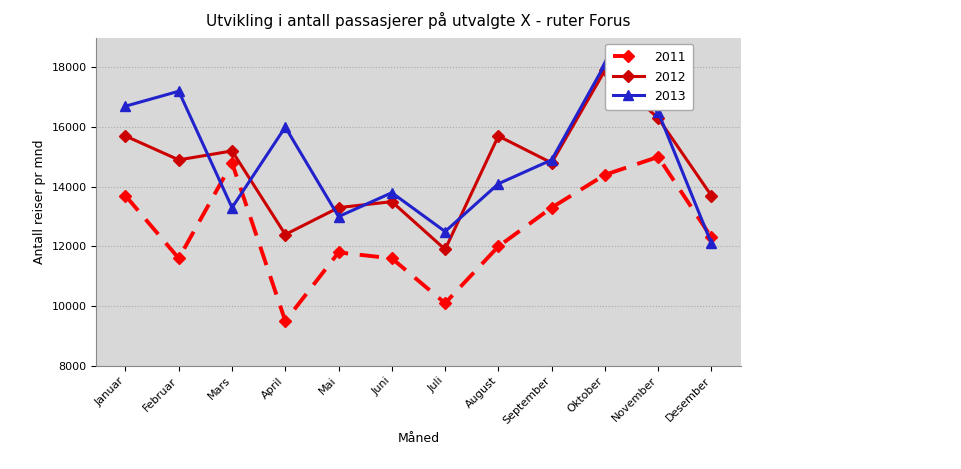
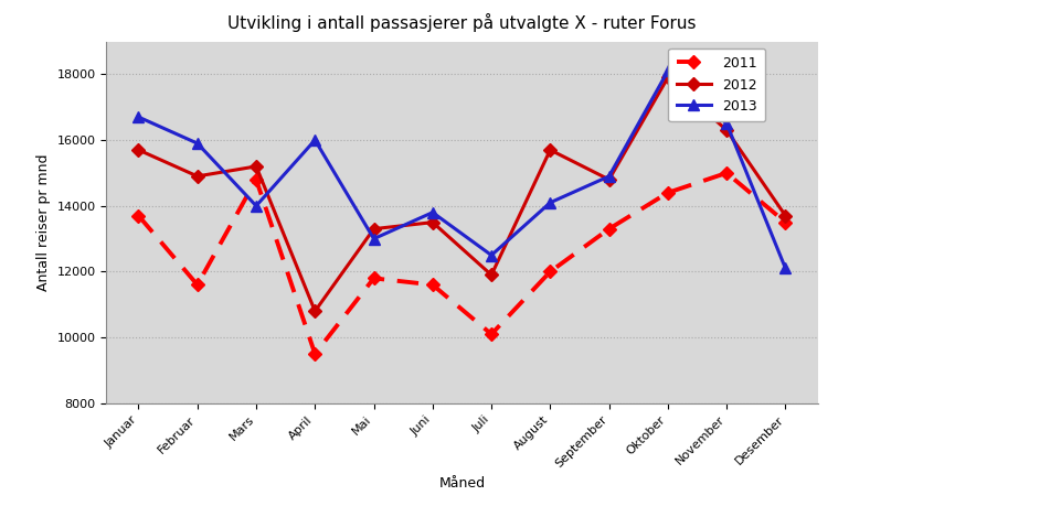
2013/Februar: 17200 -> 15900
2013/Mars: 13300 -> 14000
2012/April: 12400 -> 10800
2011/Desember: 12300 -> 13500
